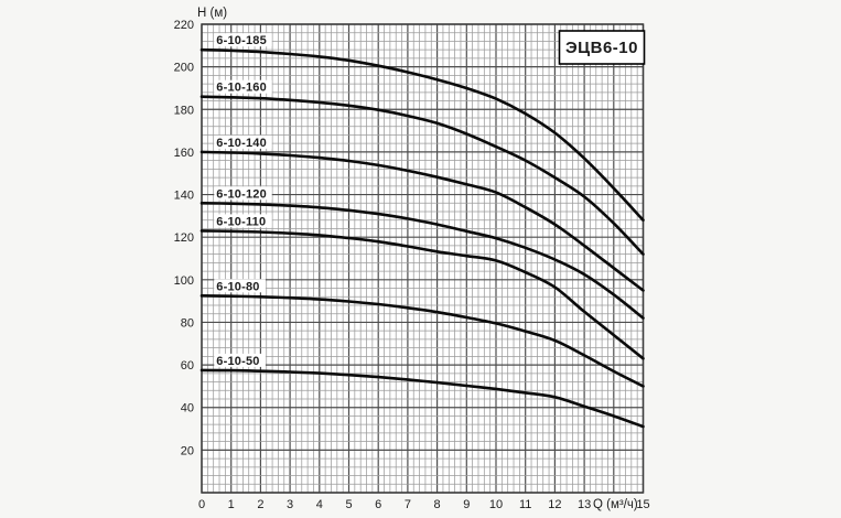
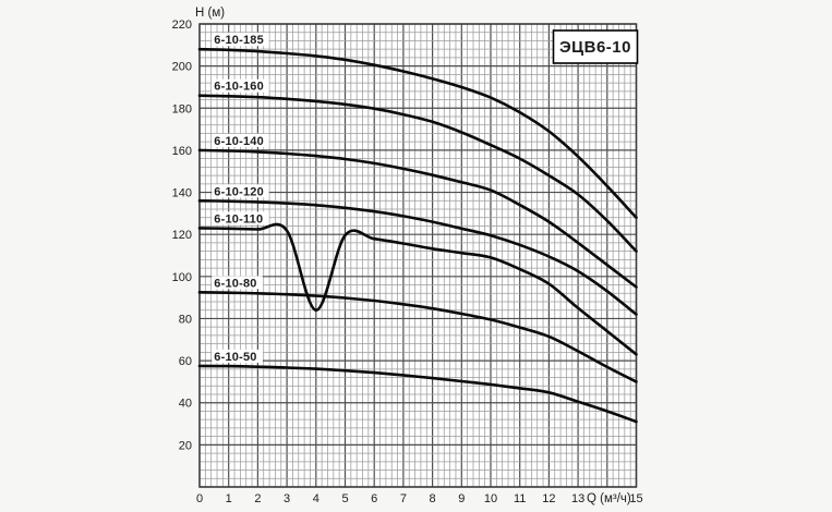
6-10-110/4: 121 -> 84
